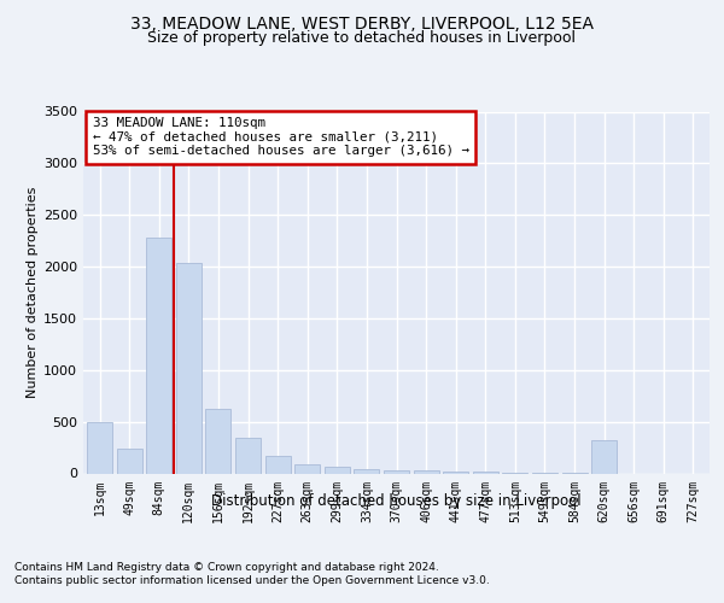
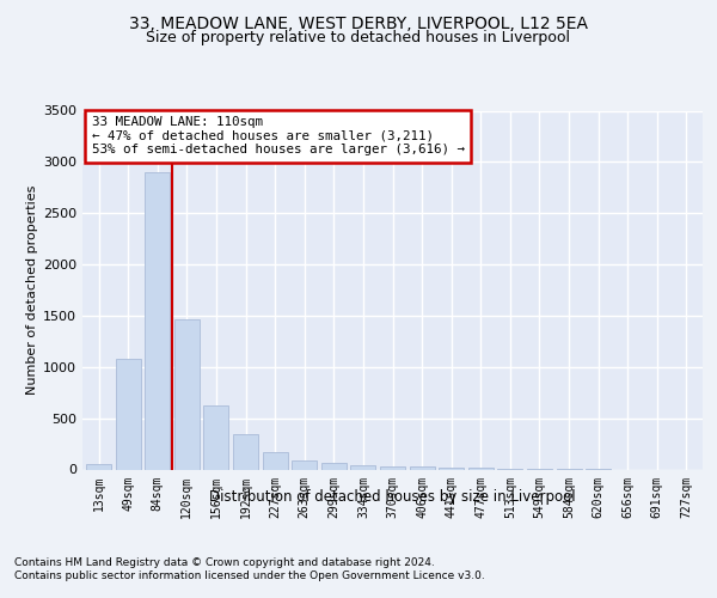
13sqm: 500 -> 50
49sqm: 240 -> 1080
84sqm: 2280 -> 2900
120sqm: 2040 -> 1470
620sqm: 320 -> 0
